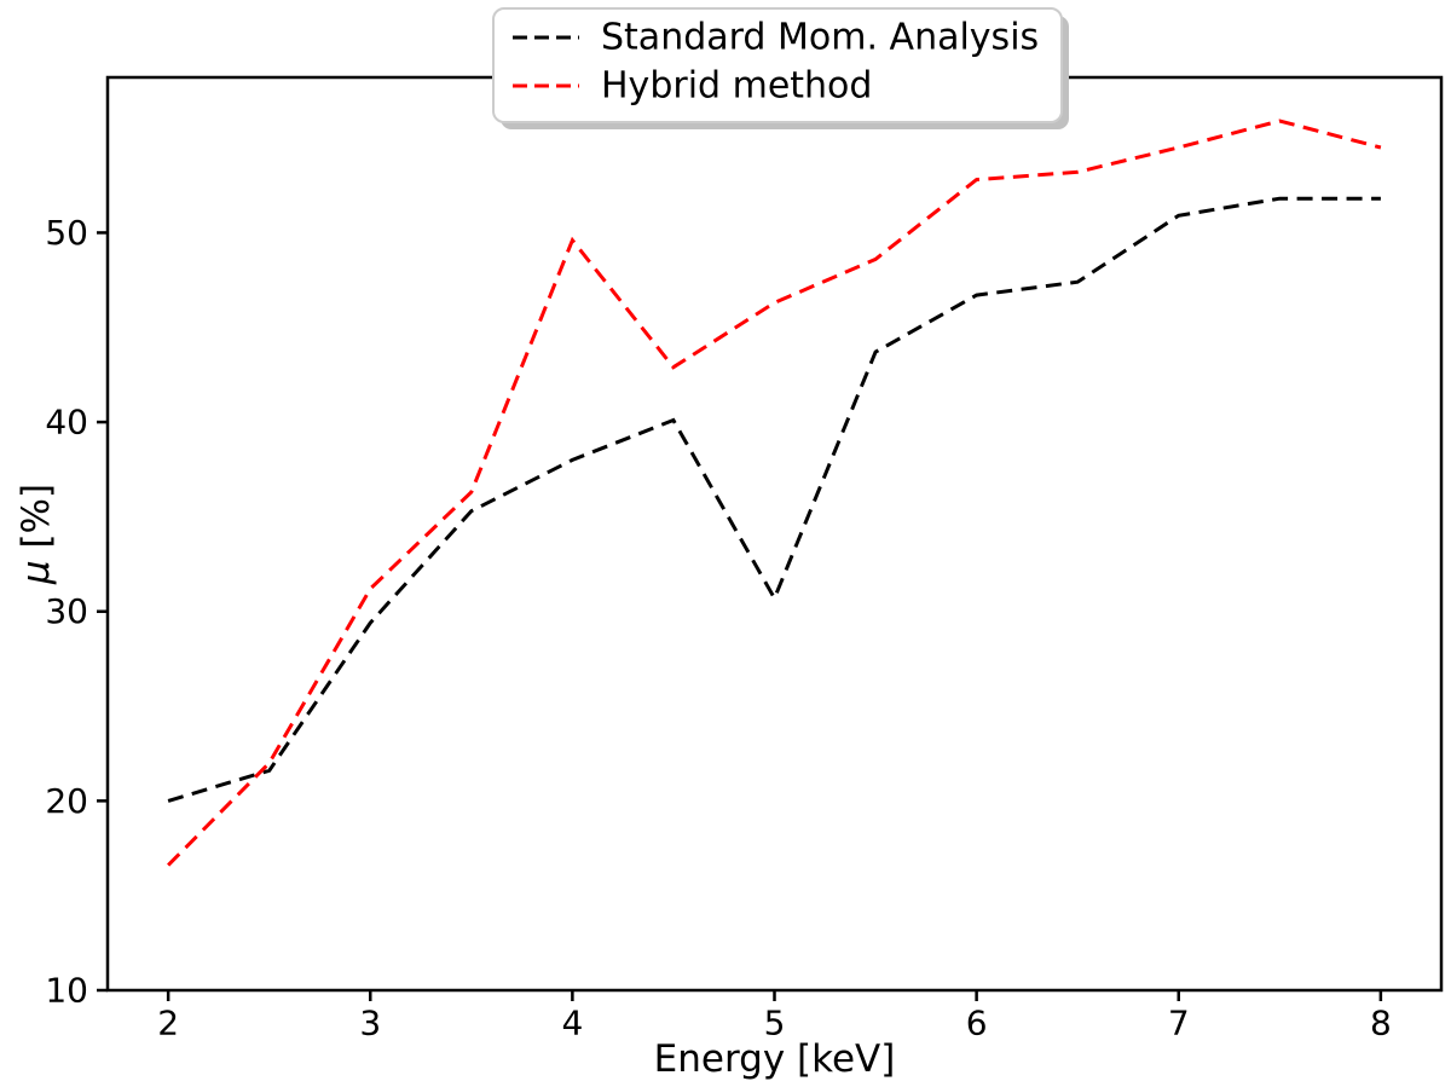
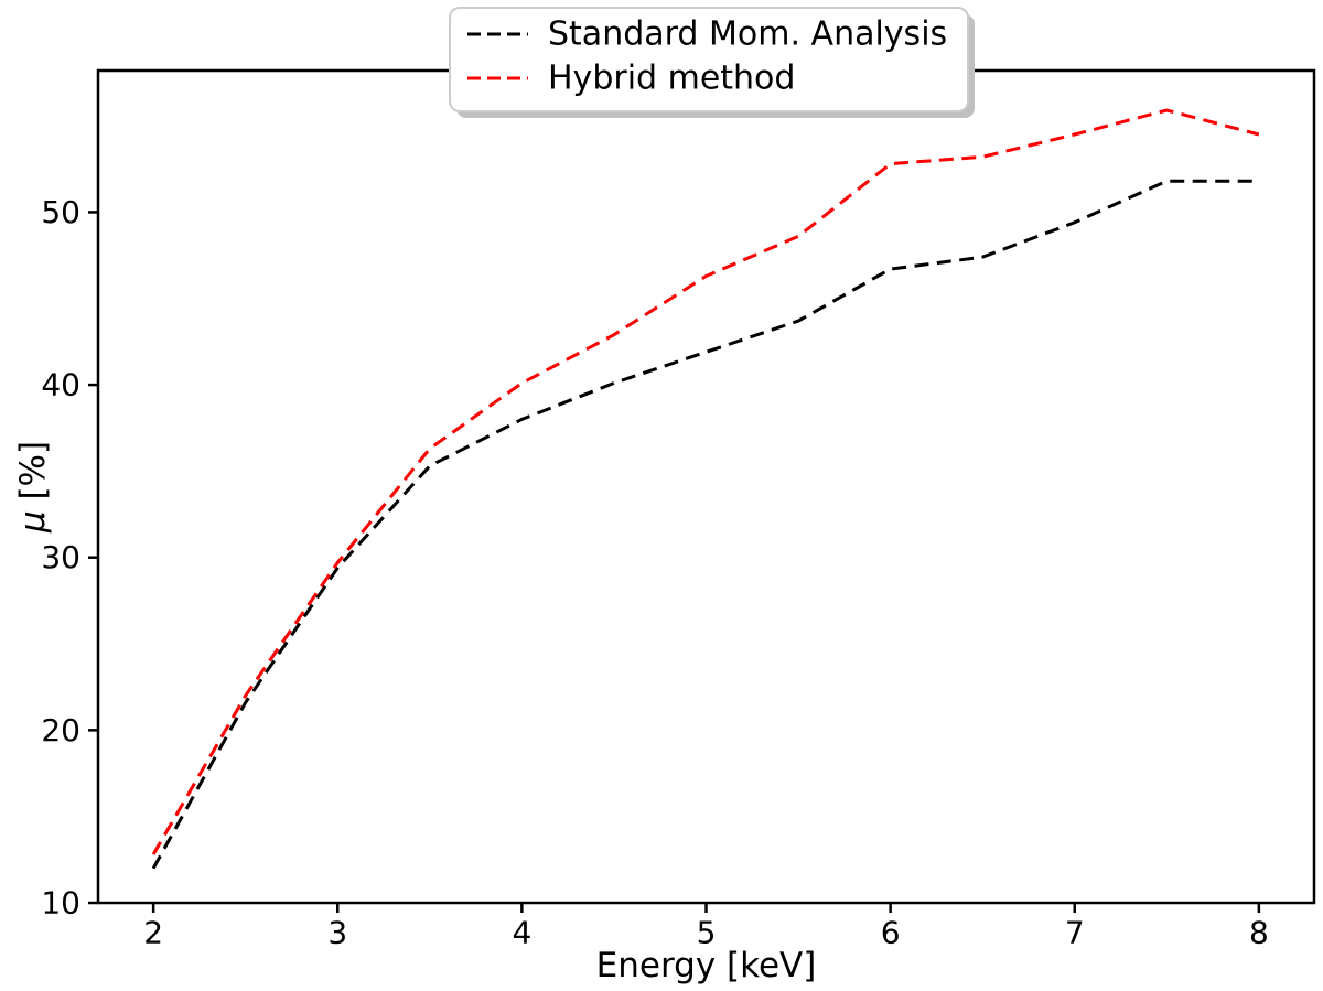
Standard Mom. Analysis/2: 20.0 -> 12.0
Hybrid method/2: 16.6 -> 12.8
Hybrid method/3: 31.2 -> 29.7
Hybrid method/4: 49.6 -> 40.1
Standard Mom. Analysis/5: 30.7 -> 41.9
Standard Mom. Analysis/7: 50.9 -> 49.4
